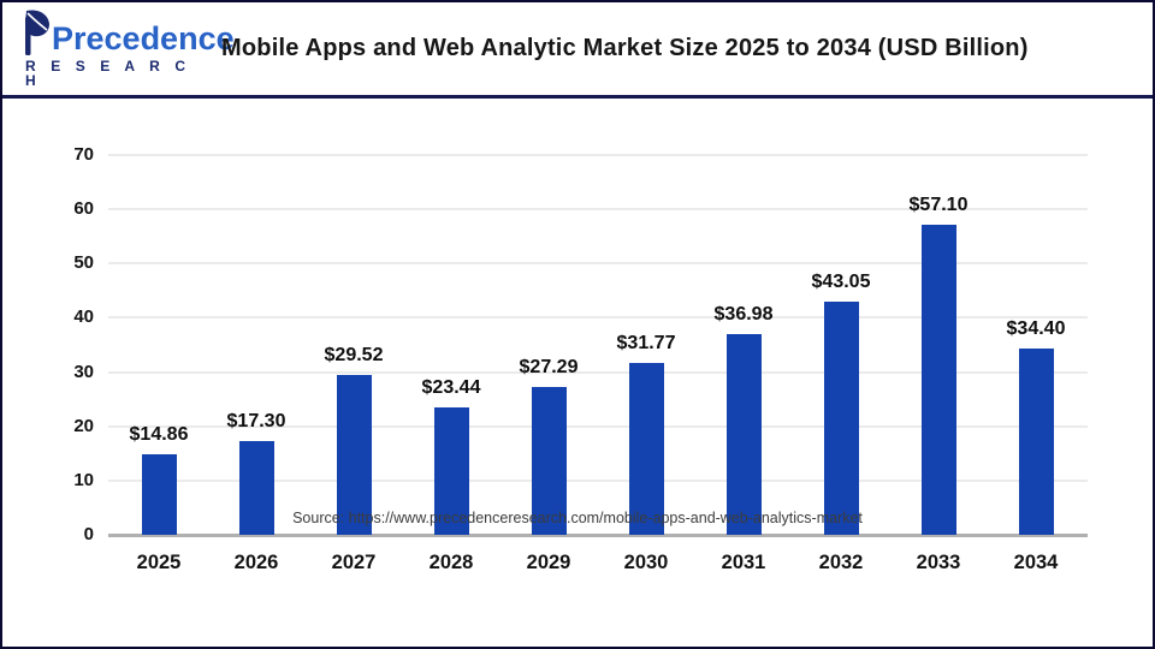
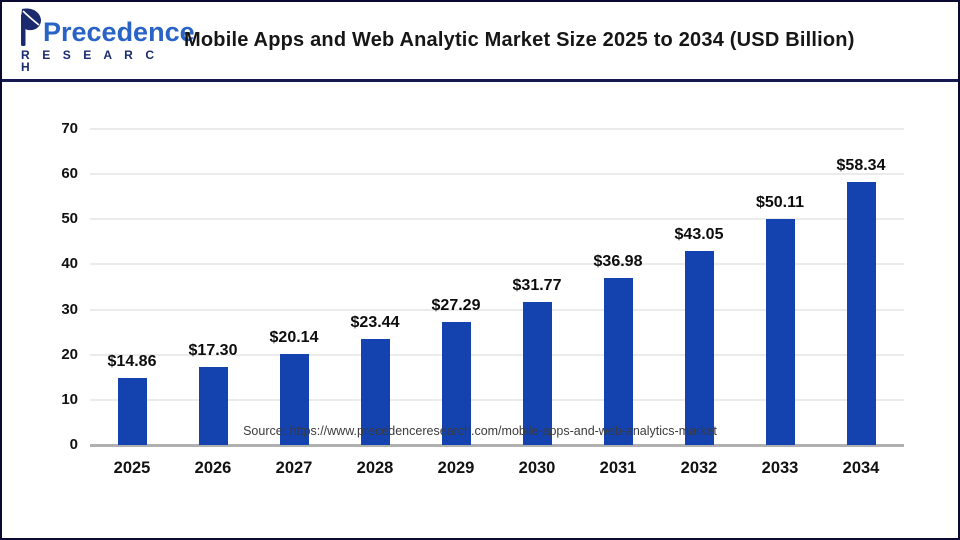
2027: $29.52 -> $20.14
2033: $57.10 -> $50.11
2034: $34.40 -> $58.34
